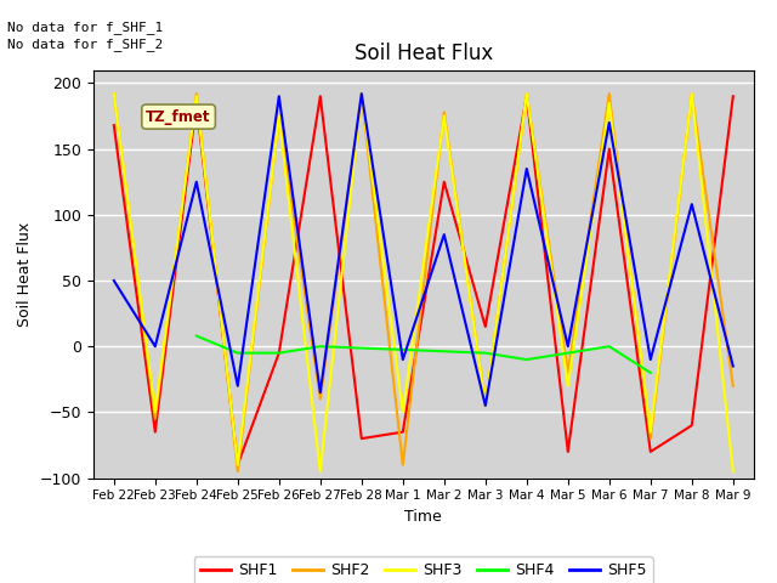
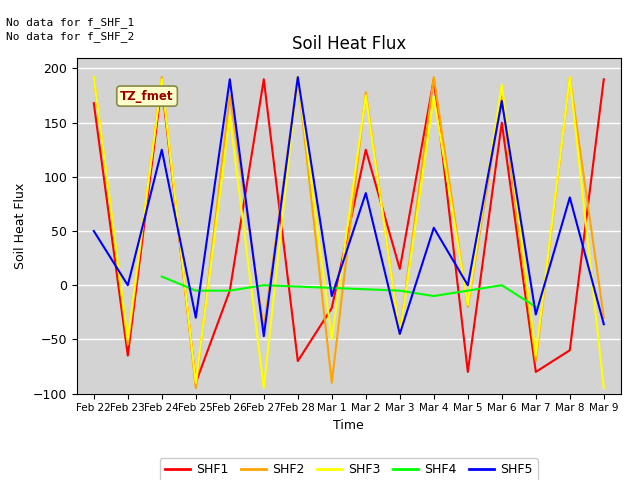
SHF3/Feb 26: 175 -> 156
SHF5/Feb 27: -35 -> -47
SHF1/Mar 1: -65 -> -21
SHF3/Mar 4: 192 -> 174
SHF5/Mar 4: 135 -> 53
SHF3/Mar 5: -30 -> -18
SHF2/Mar 6: 192 -> 174
SHF5/Mar 7: -10 -> -27
SHF5/Mar 8: 108 -> 81
SHF5/Mar 9: -15 -> -36
